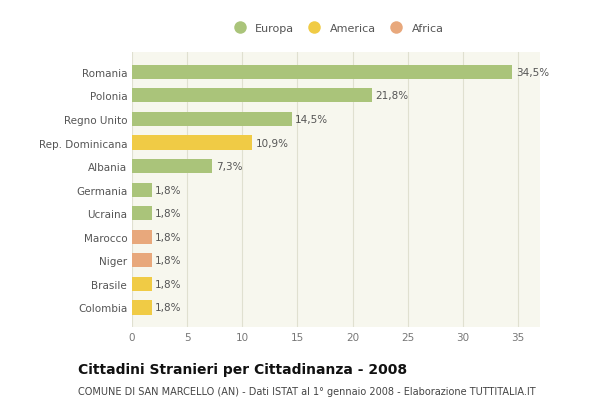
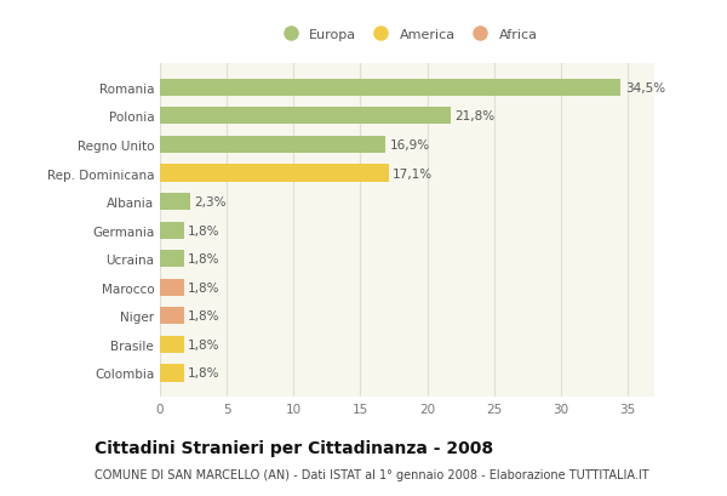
Regno Unito: 14,5% -> 16,9%
Rep. Dominicana: 10,9% -> 17,1%
Albania: 7,3% -> 2,3%
